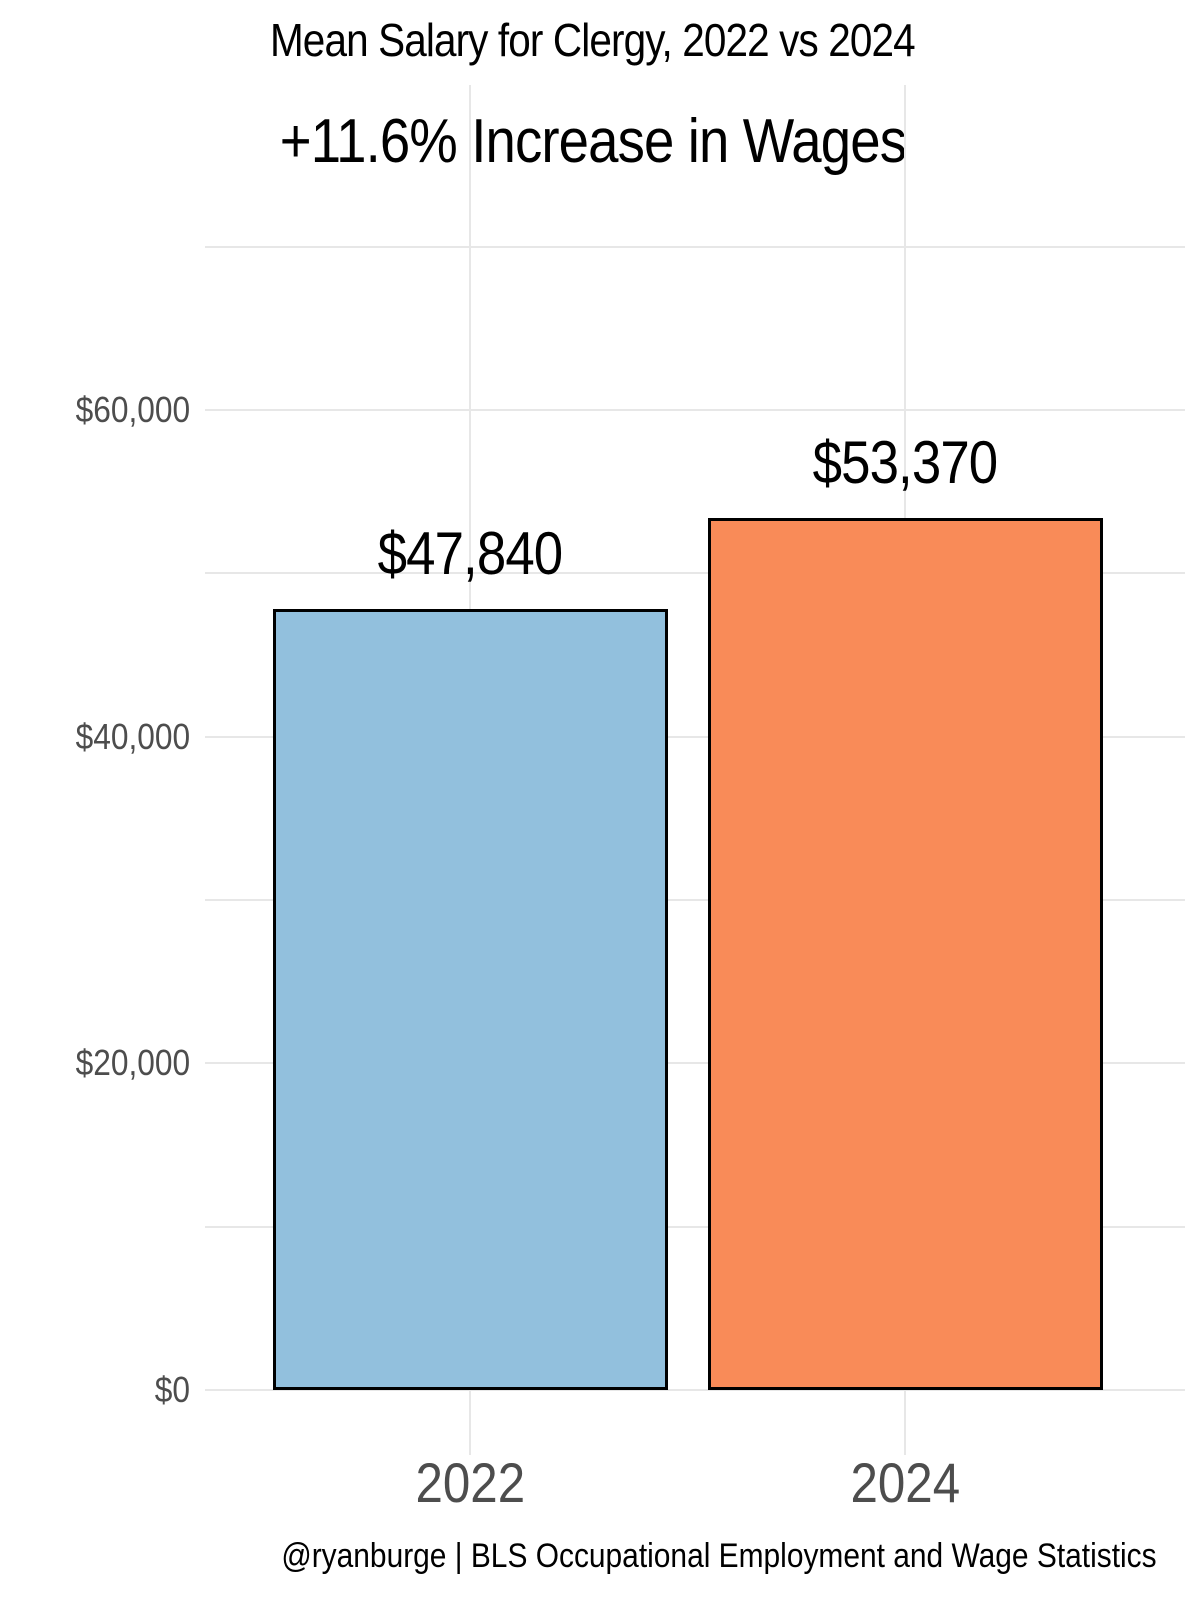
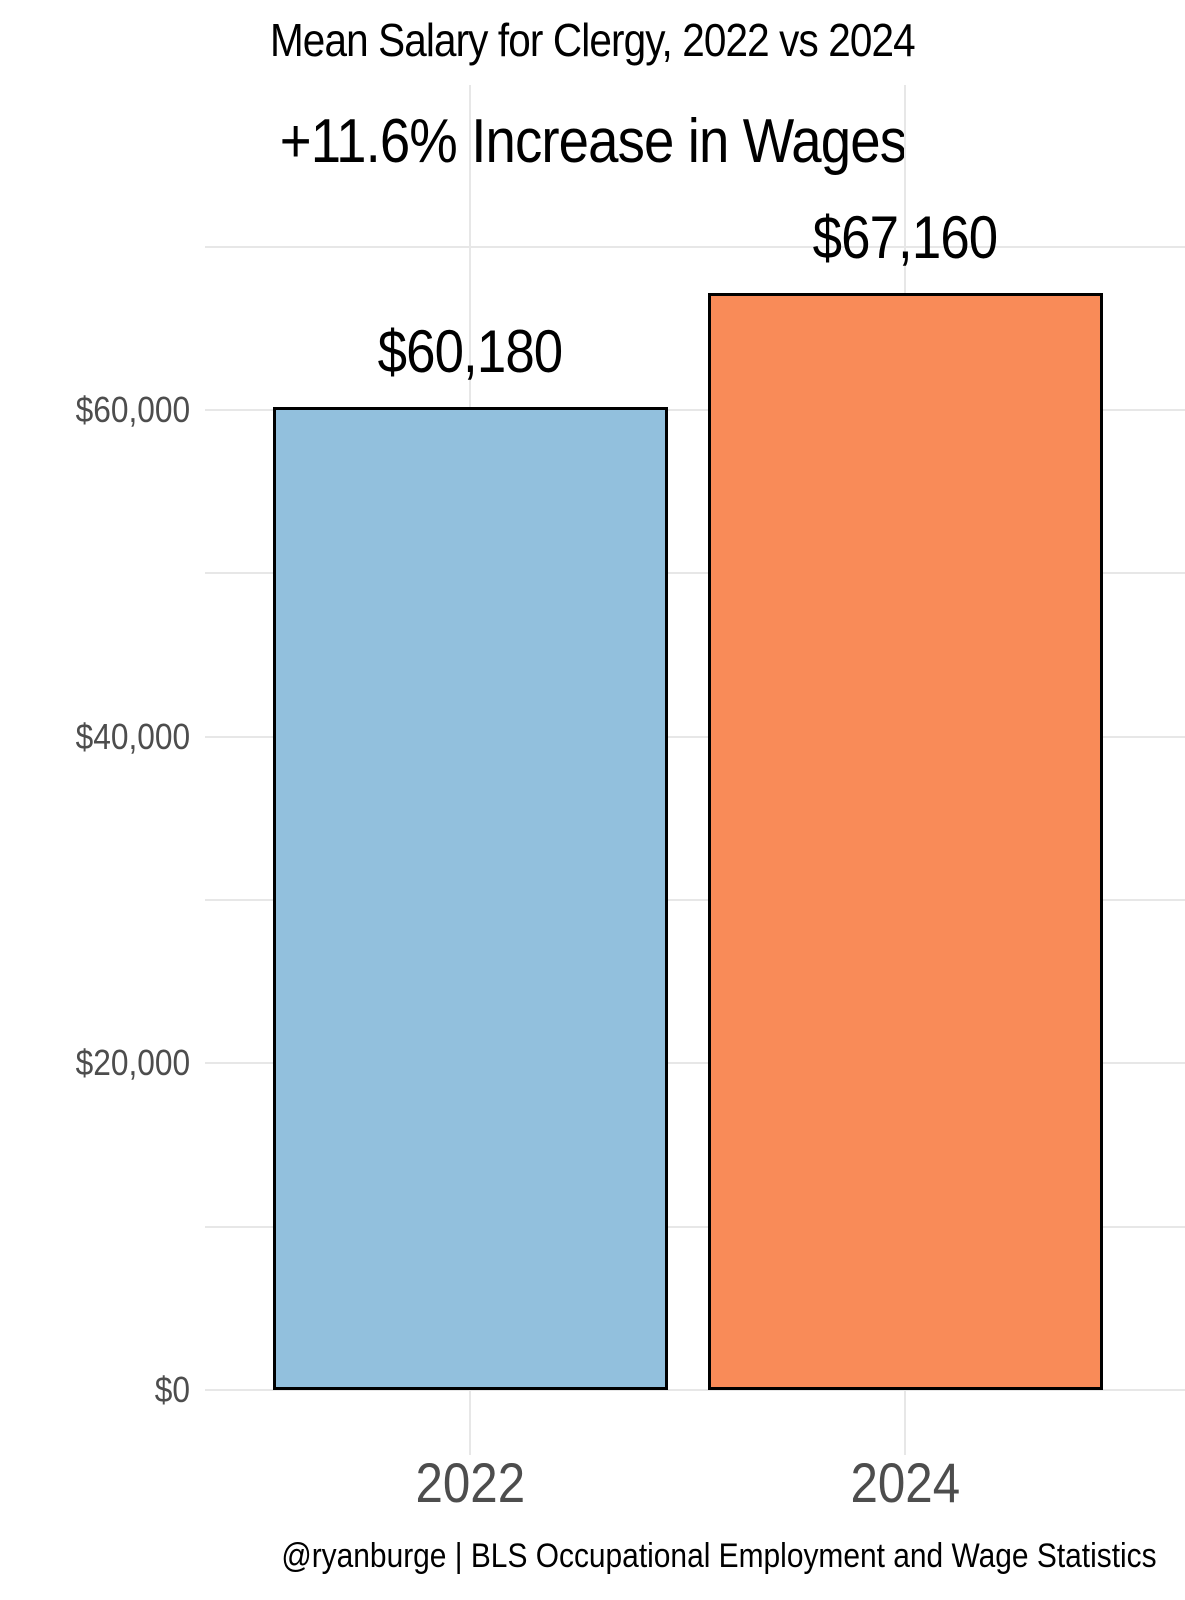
2022: $47,840 -> $60,180
2024: $53,370 -> $67,160
